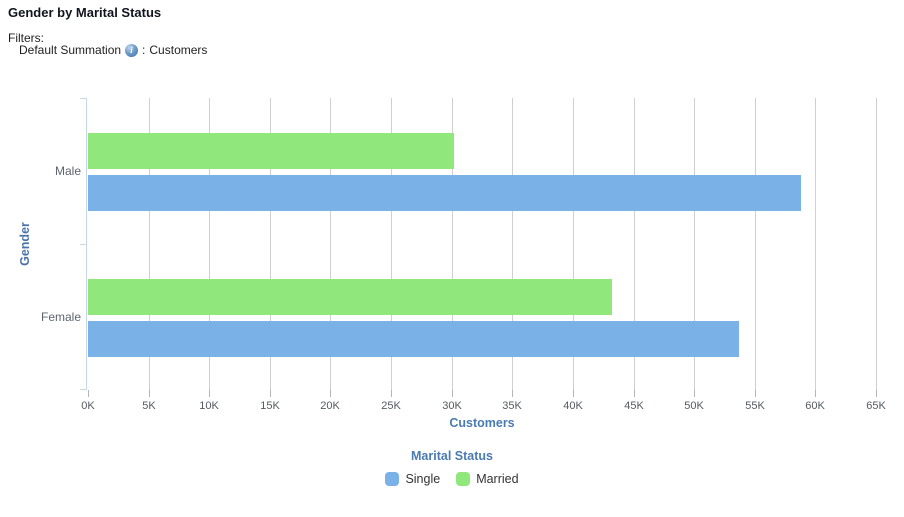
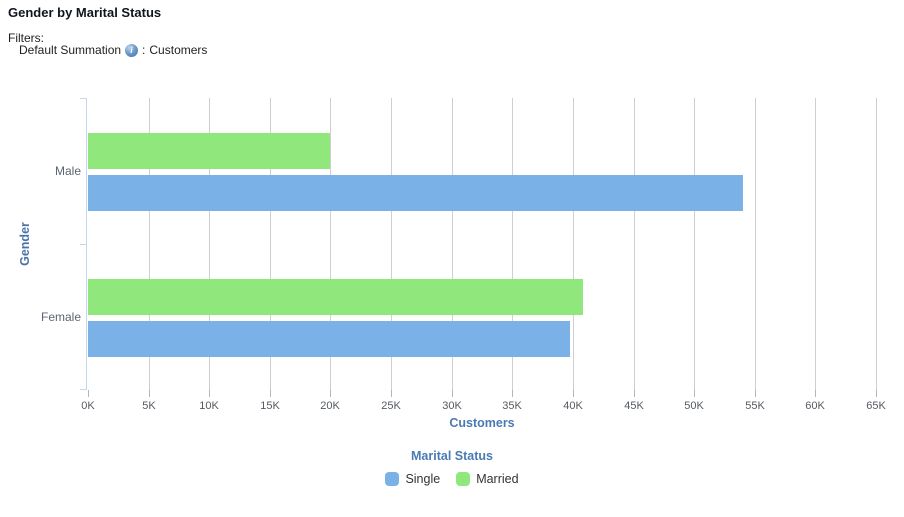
Single/Male: 58.8K -> 54.0K
Married/Male: 30.2K -> 20.0K
Single/Female: 53.7K -> 39.8K
Married/Female: 43.2K -> 40.8K
